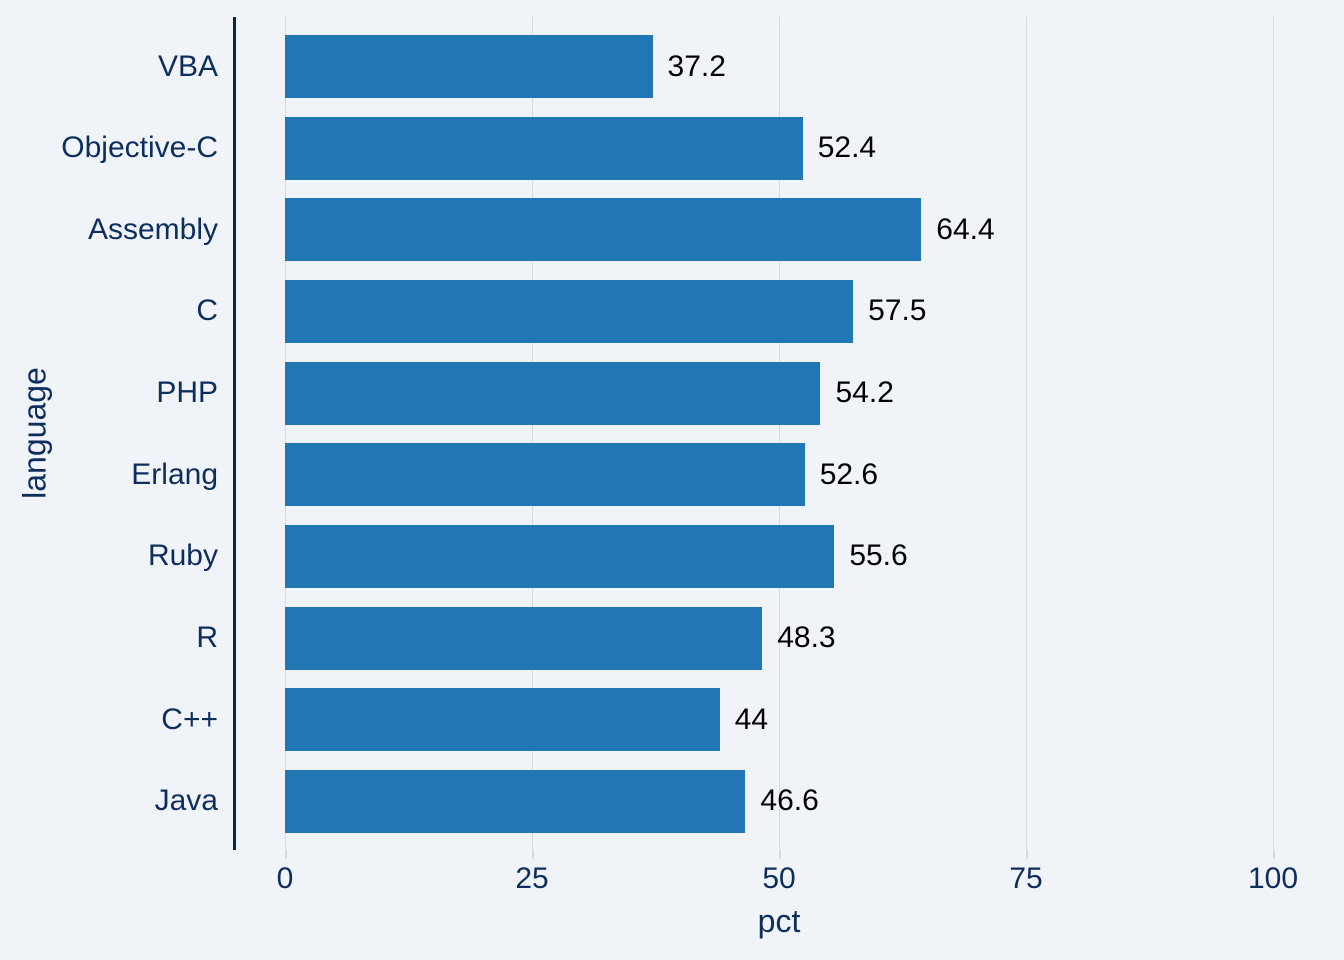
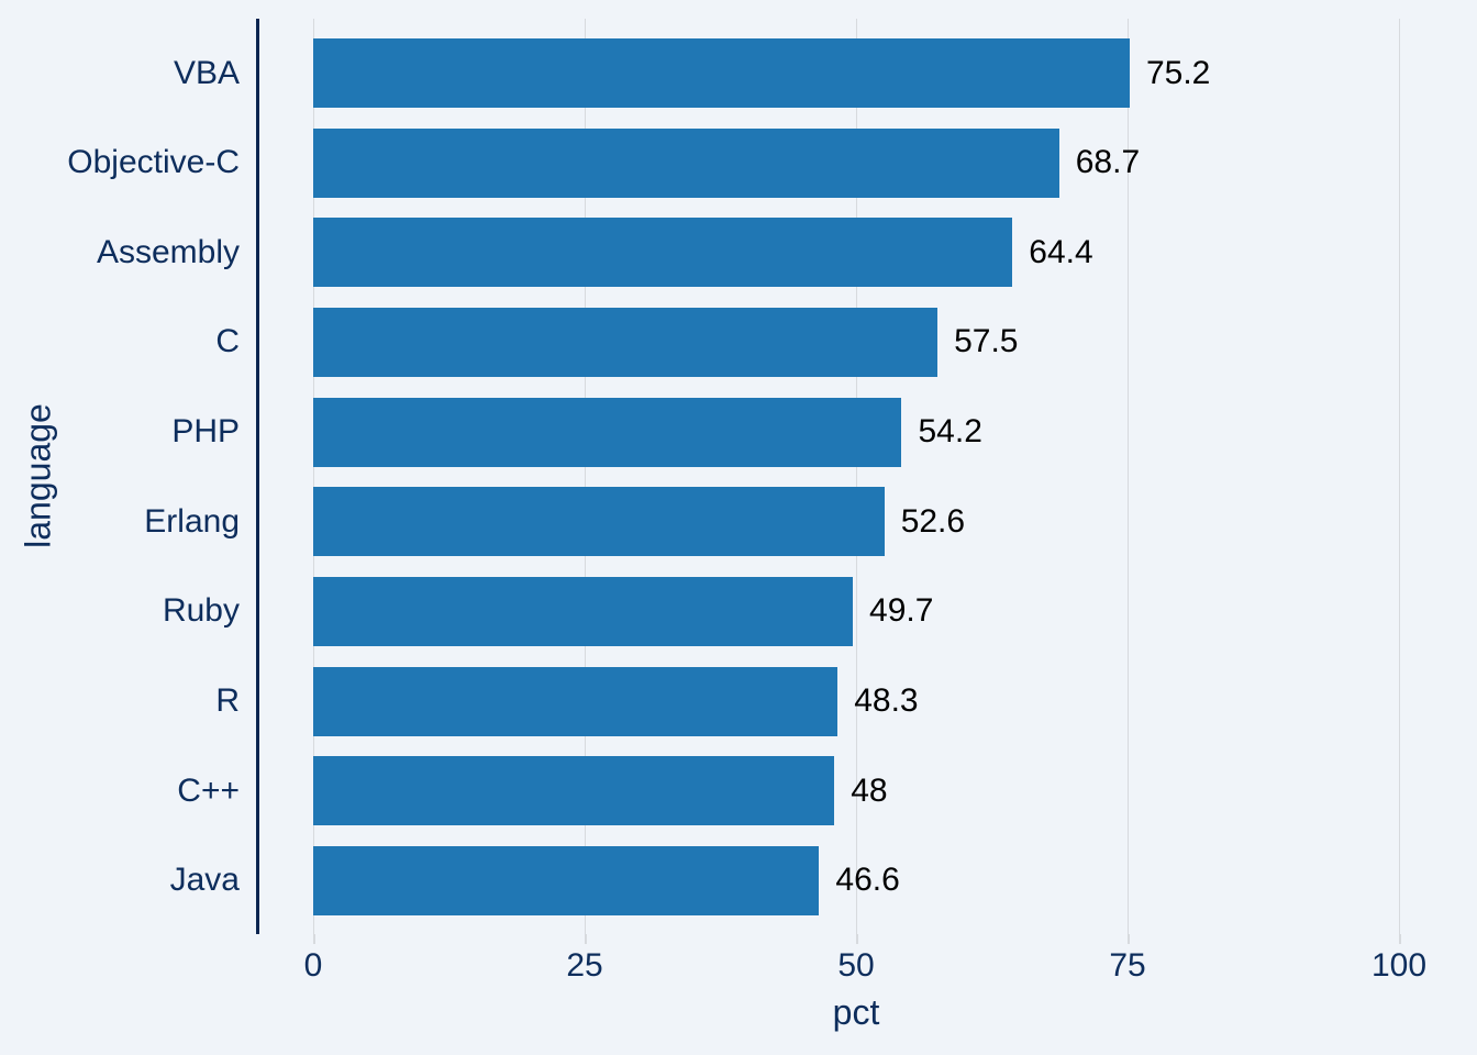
VBA: 37.2 -> 75.2
Objective-C: 52.4 -> 68.7
Ruby: 55.6 -> 49.7
C++: 44 -> 48
